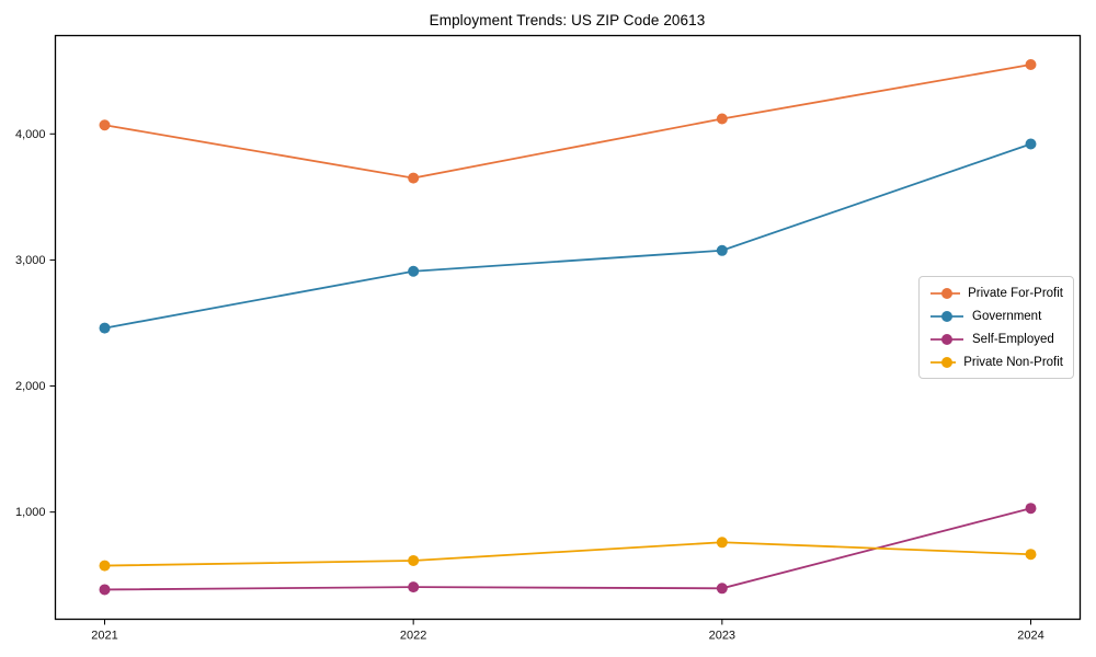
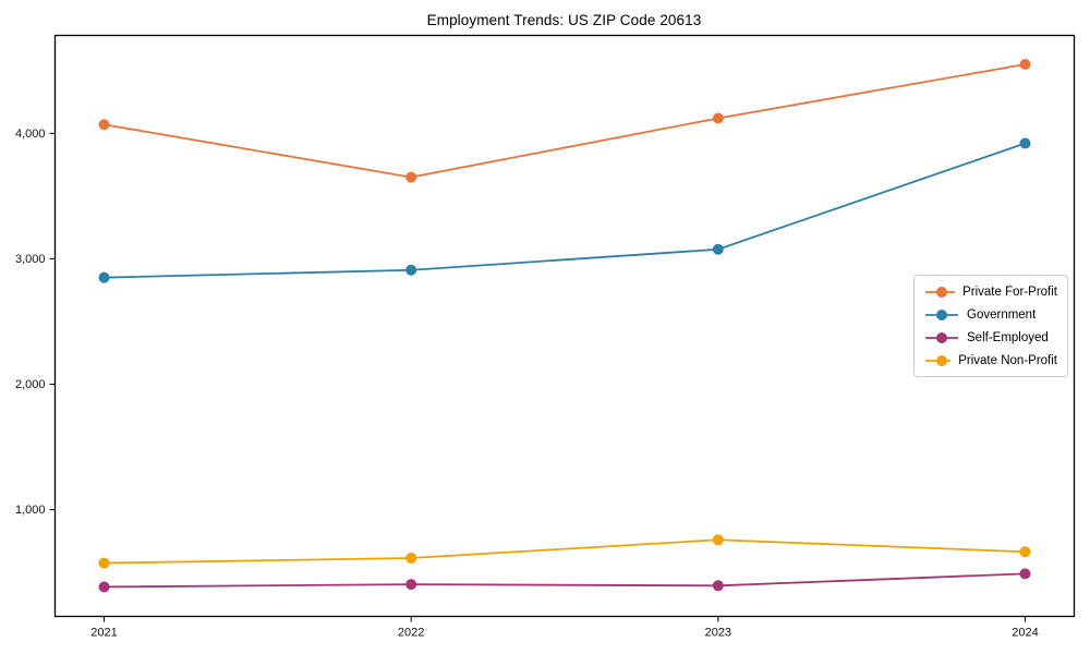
Government/2021: 2460 -> 2850
Self-Employed/2024: 1030 -> 490
